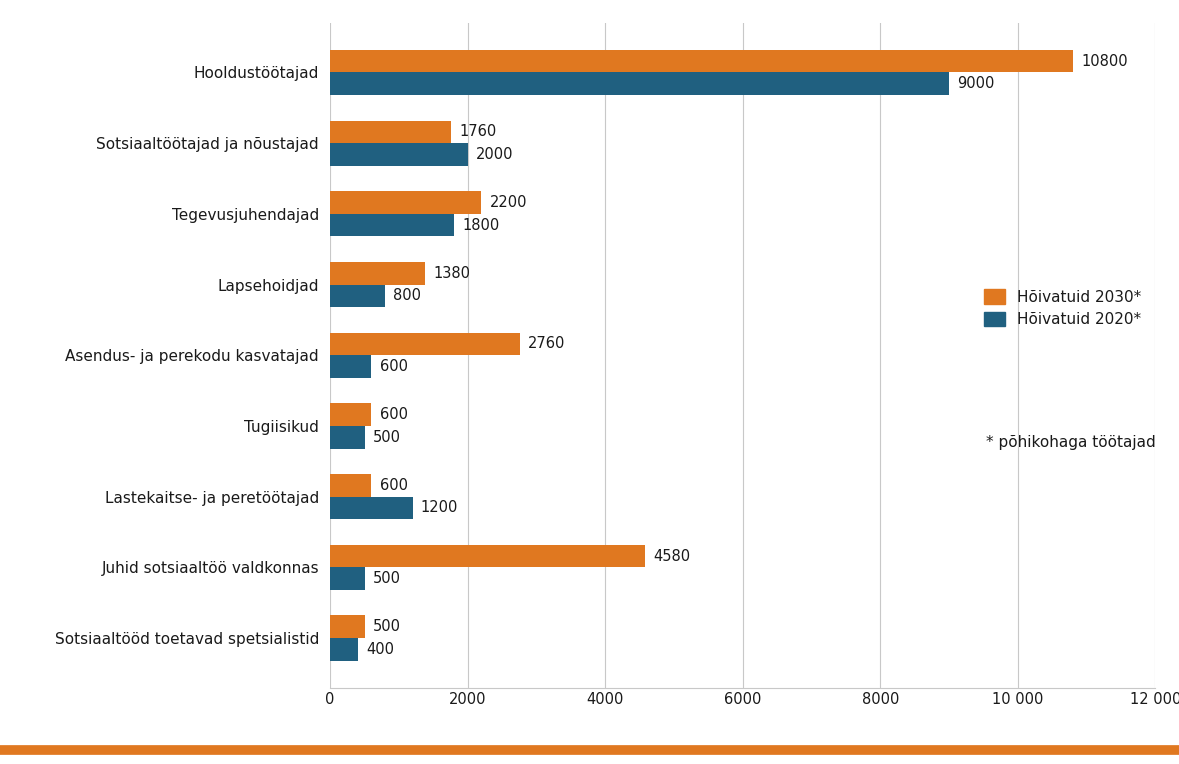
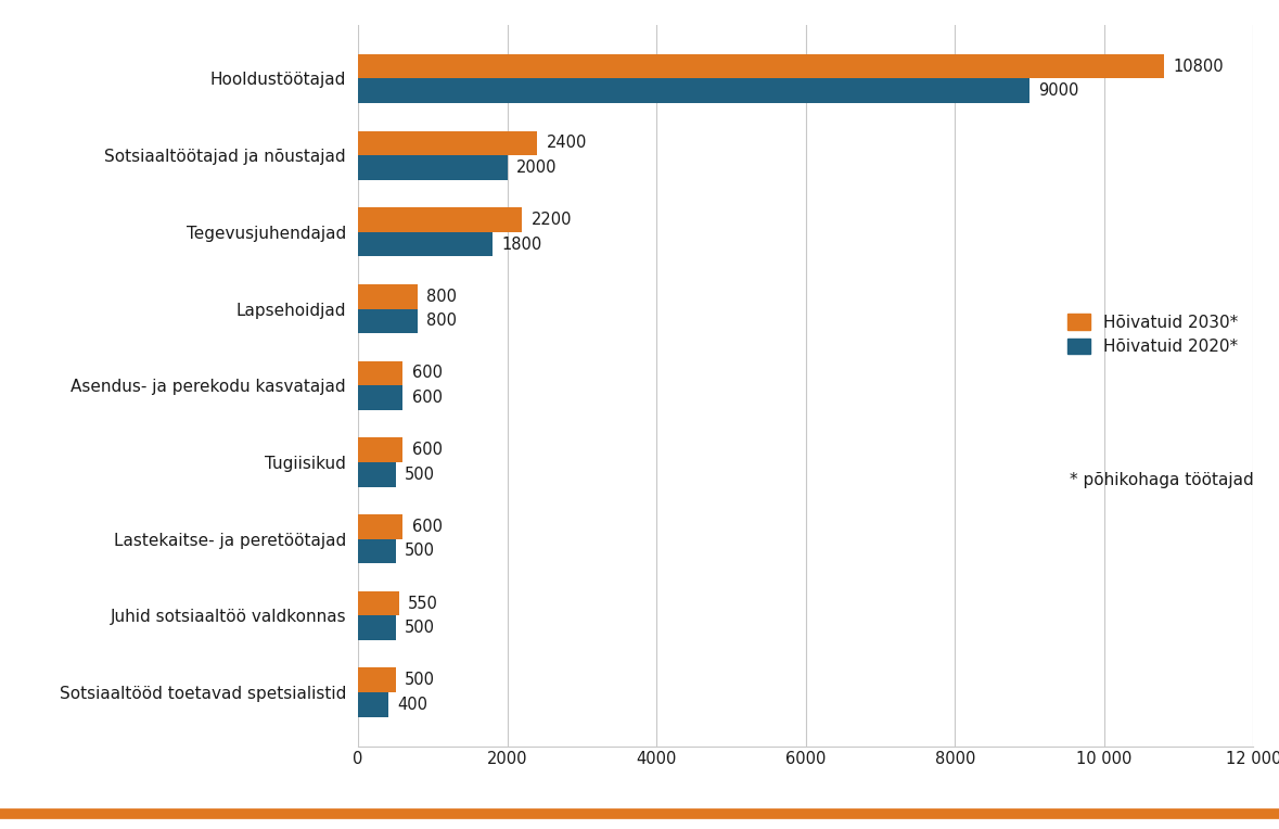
Hõivatuid 2030*/Sotsiaaltöötajad ja nõustajad: 1760 -> 2400
Hõivatuid 2030*/Lapsehoidjad: 1380 -> 800
Hõivatuid 2030*/Asendus- ja perekodu kasvatajad: 2760 -> 600
Hõivatuid 2020*/Lastekaitse- ja peretöötajad: 1200 -> 500
Hõivatuid 2030*/Juhid sotsiaaltöö valdkonnas: 4580 -> 550
